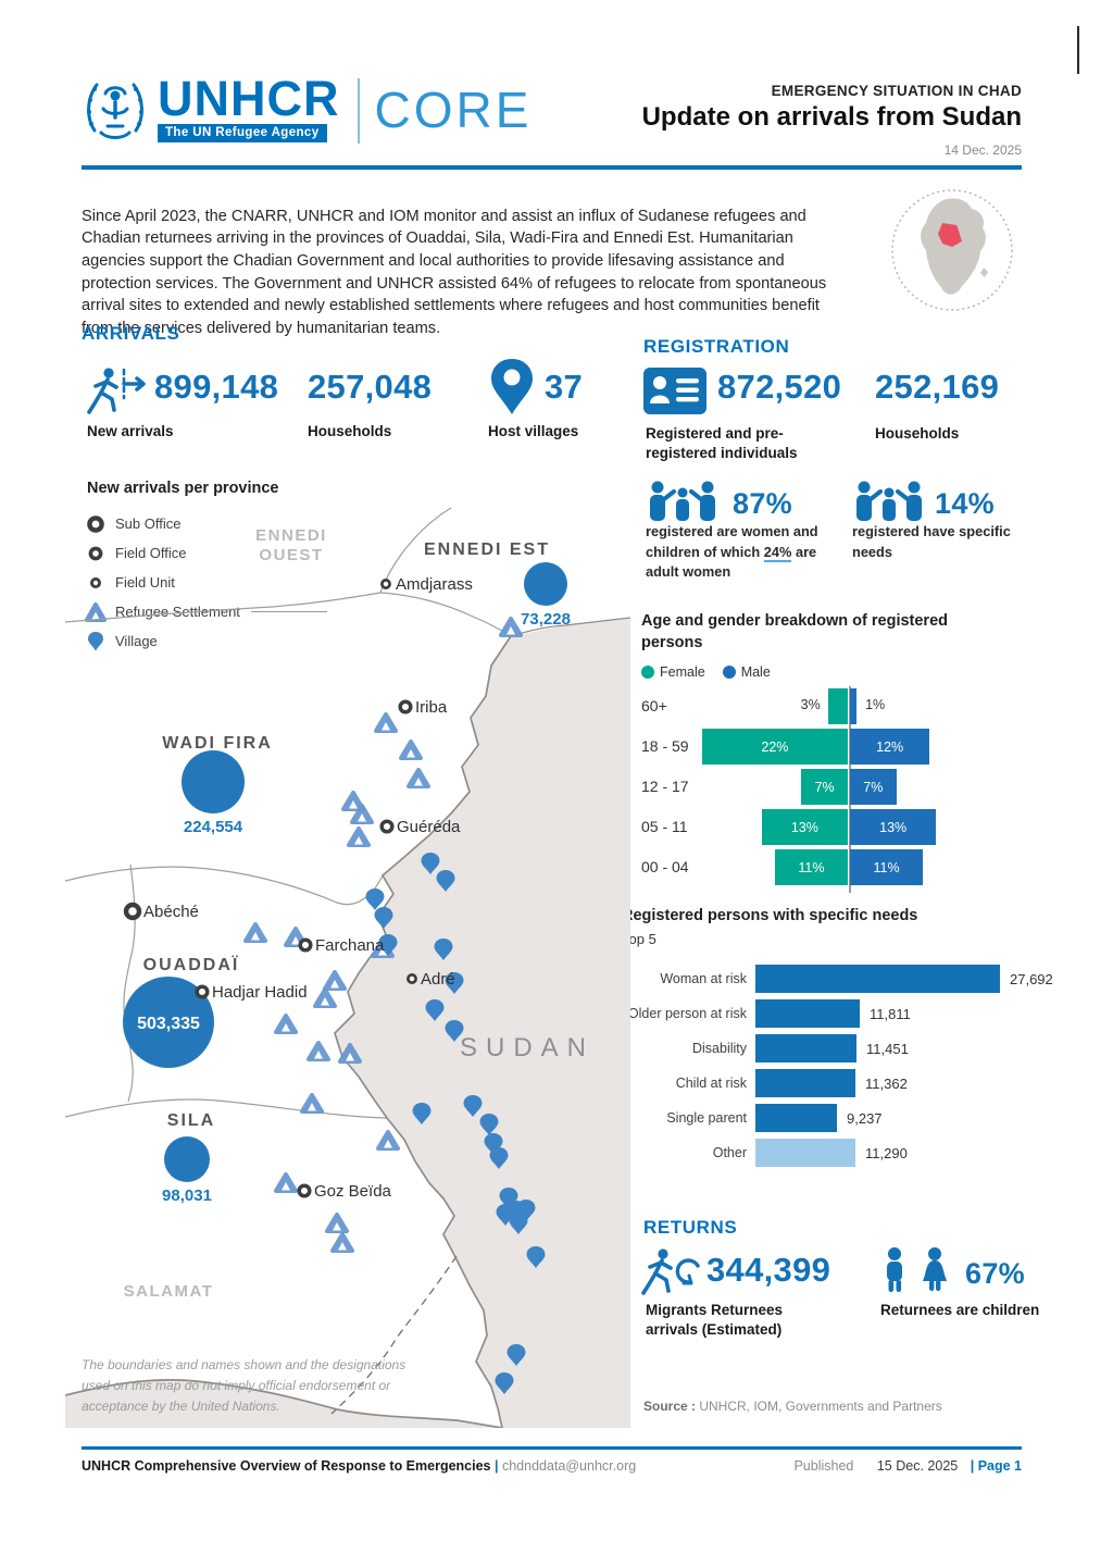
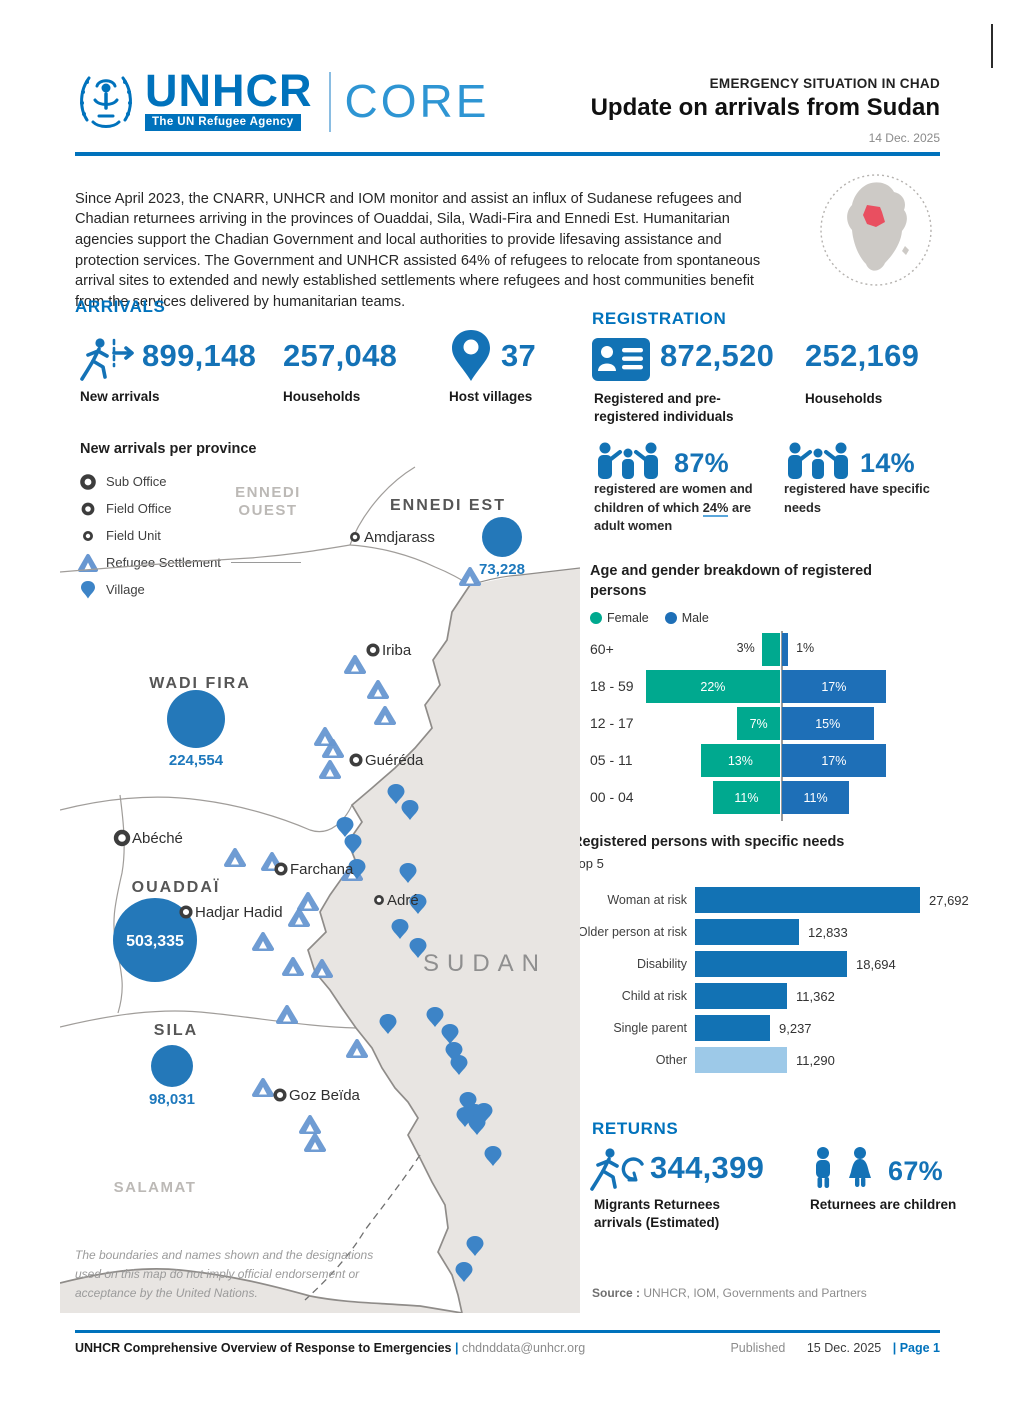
Age and gender breakdown of registered persons/Male/18 - 59: 12% -> 17%
Age and gender breakdown of registered persons/Male/12 - 17: 7% -> 15%
Age and gender breakdown of registered persons/Male/05 - 11: 13% -> 17%
Registered persons with specific needs/Older person at risk: 11,811 -> 12,833
Registered persons with specific needs/Disability: 11,451 -> 18,694
